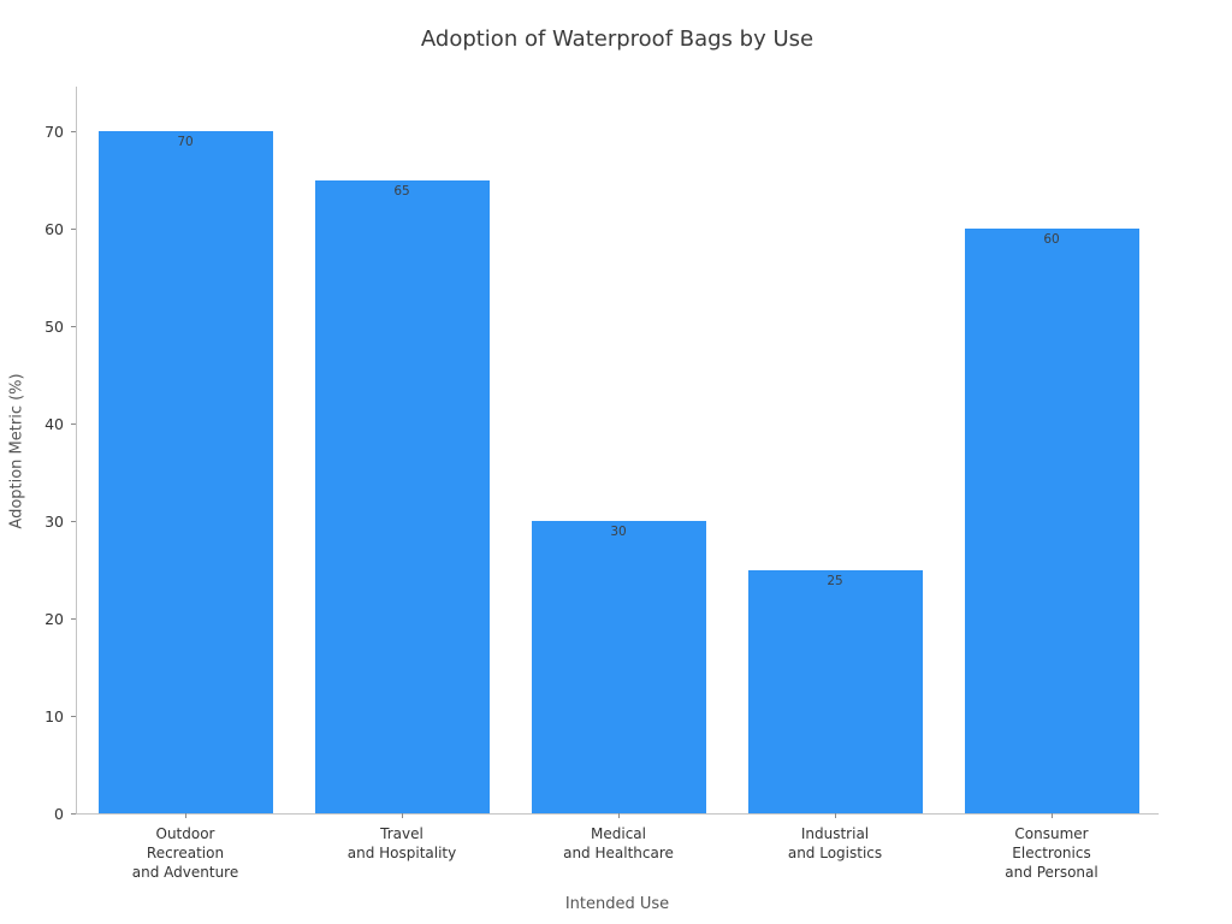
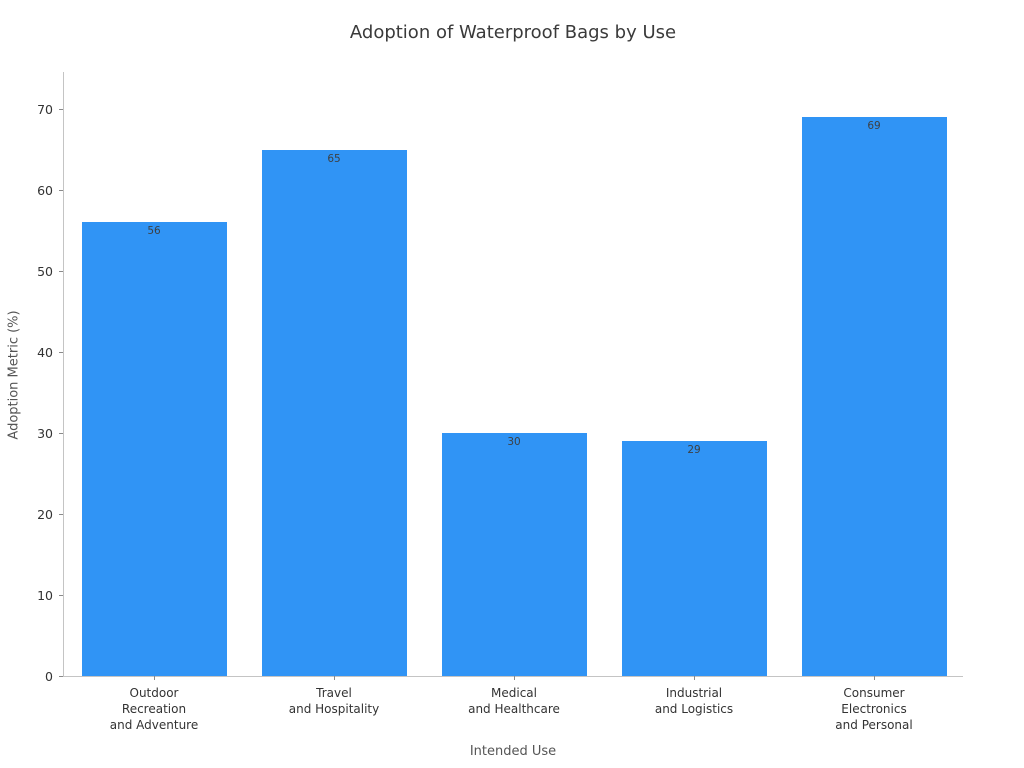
Outdoor Recreation and Adventure: 70 -> 56
Industrial and Logistics: 25 -> 29
Consumer Electronics and Personal: 60 -> 69
